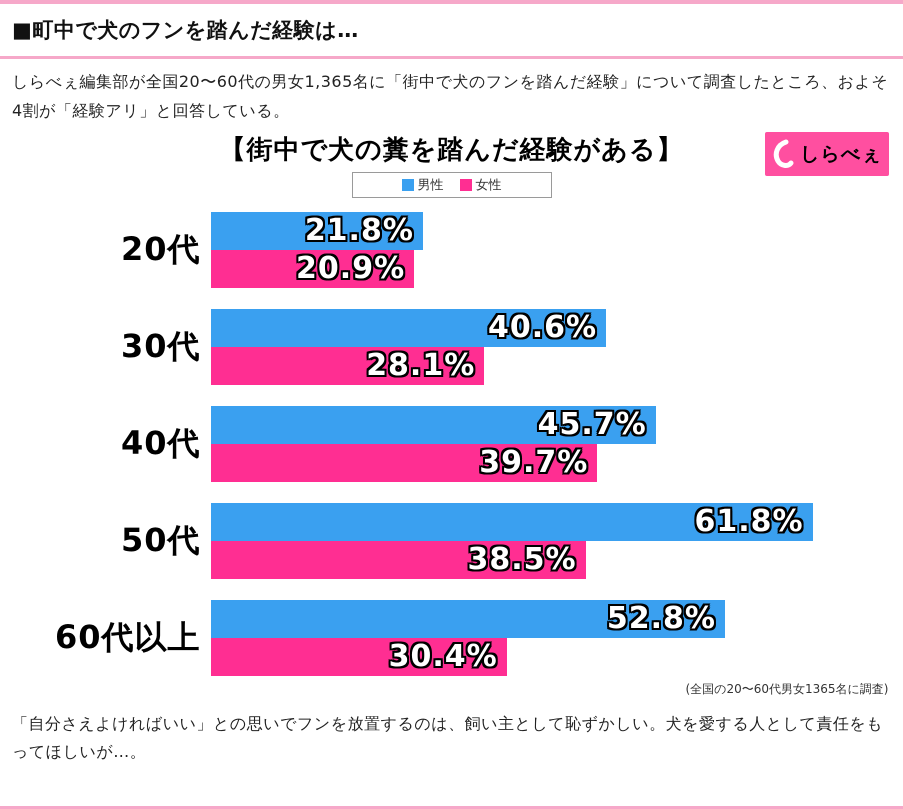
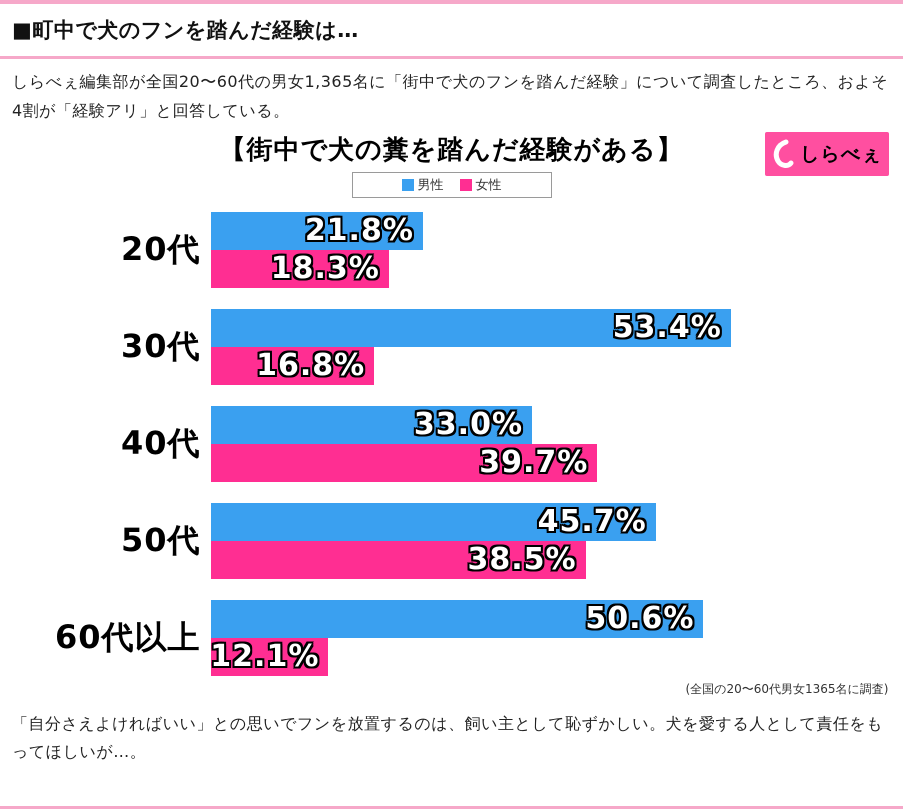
女性/20代: 20.9% -> 18.3%
男性/30代: 40.6% -> 53.4%
女性/30代: 28.1% -> 16.8%
男性/40代: 45.7% -> 33.0%
男性/50代: 61.8% -> 45.7%
男性/60代以上: 52.8% -> 50.6%
女性/60代以上: 30.4% -> 12.1%
